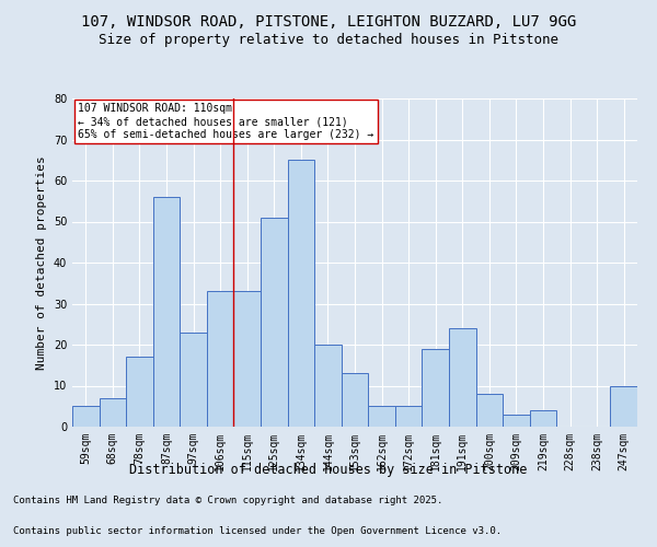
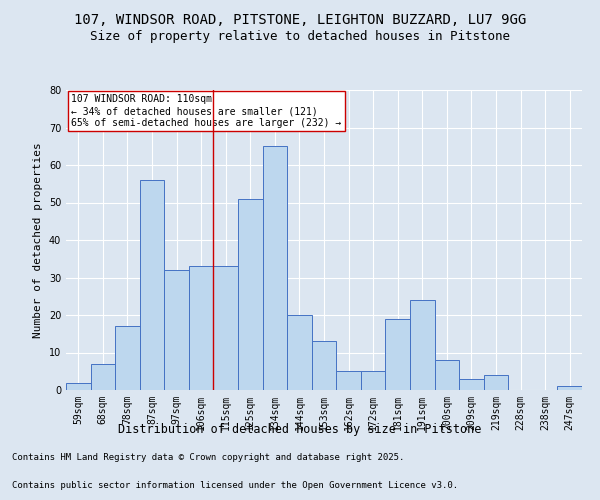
59sqm: 5 -> 2
97sqm: 23 -> 32
247sqm: 10 -> 1
